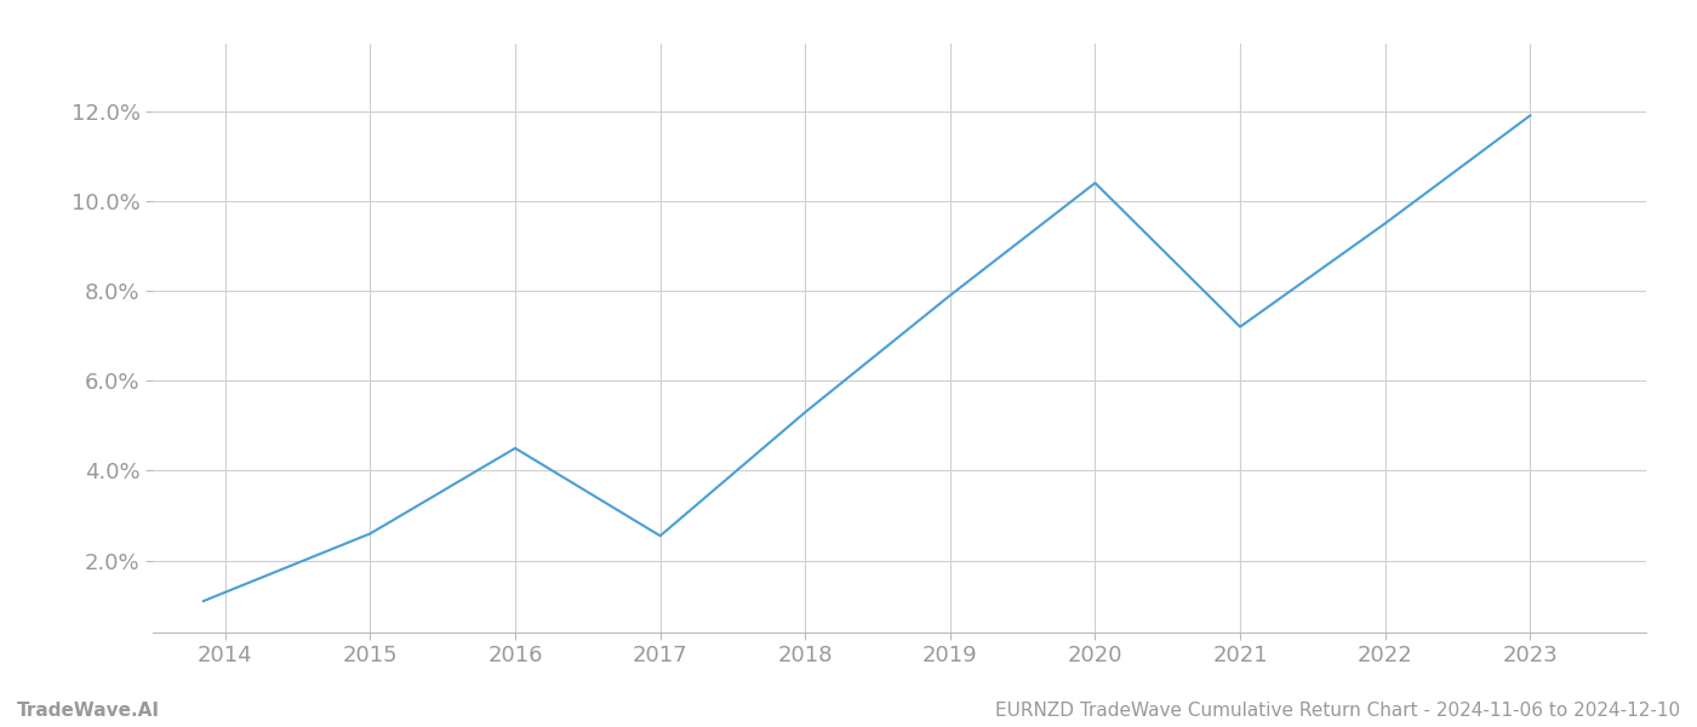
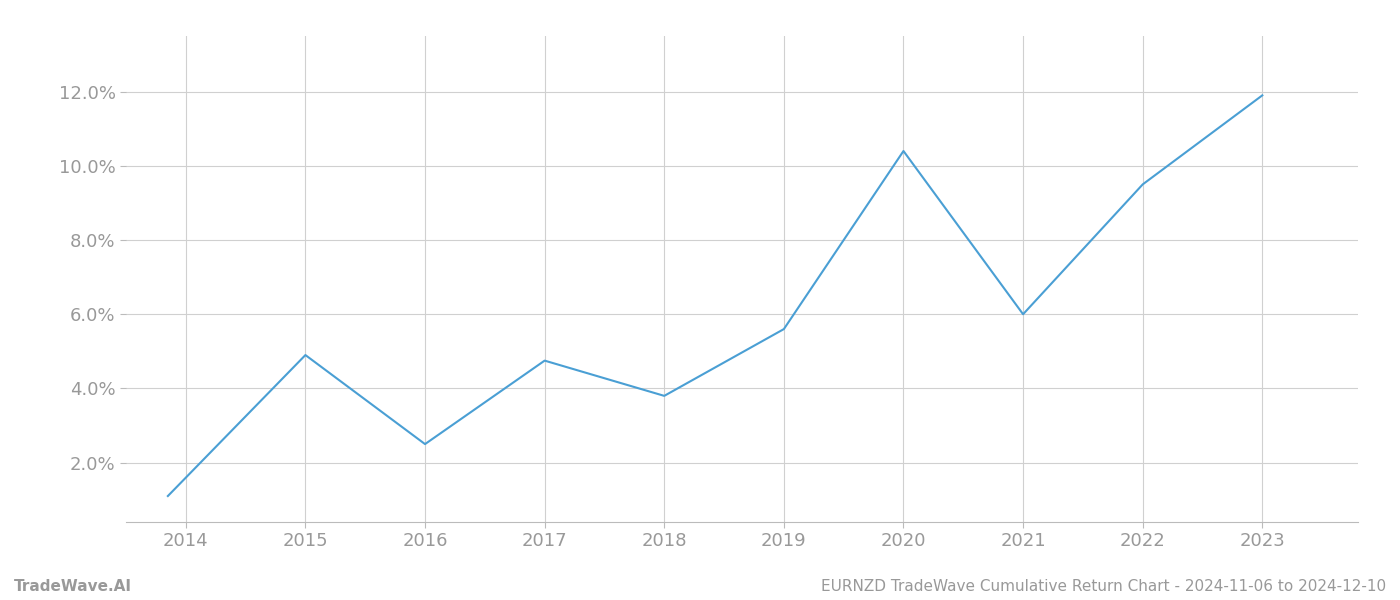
2015: 2.60% -> 4.90%
2016: 4.50% -> 2.50%
2017: 2.55% -> 4.75%
2018: 5.30% -> 3.80%
2019: 7.90% -> 5.60%
2021: 7.20% -> 6.00%
